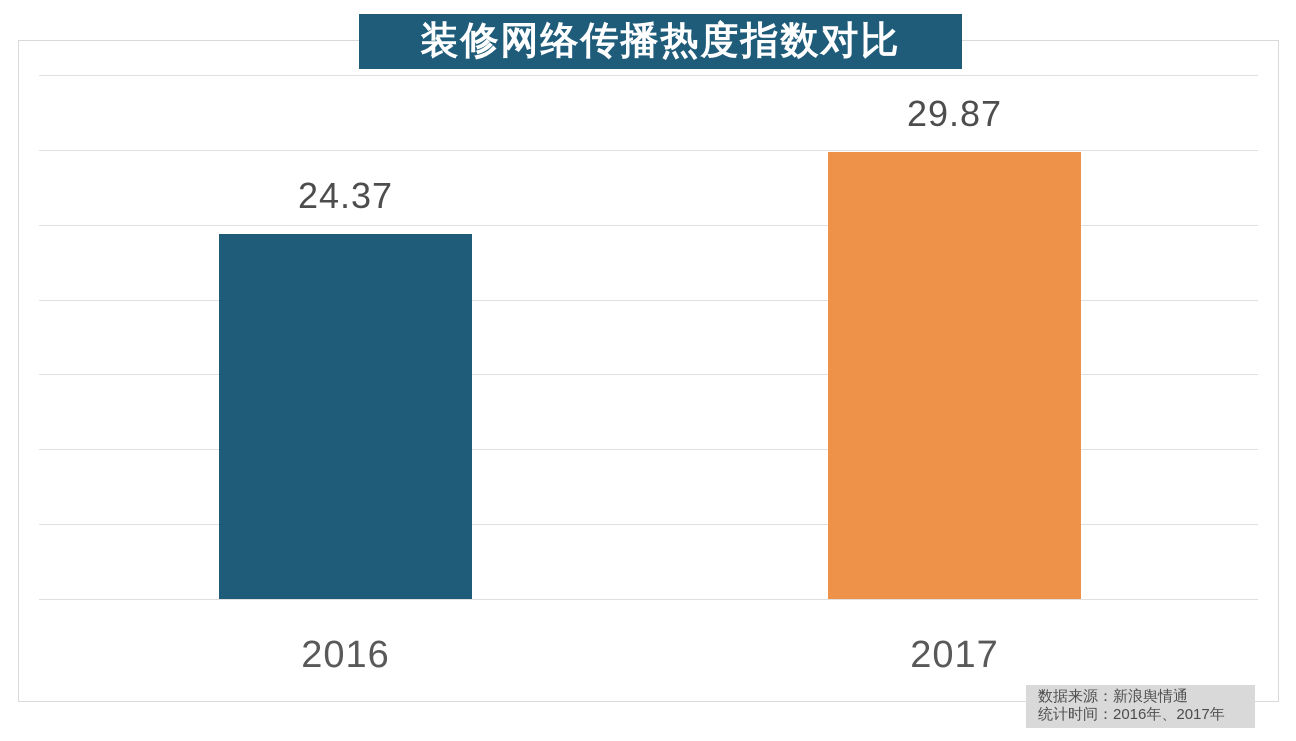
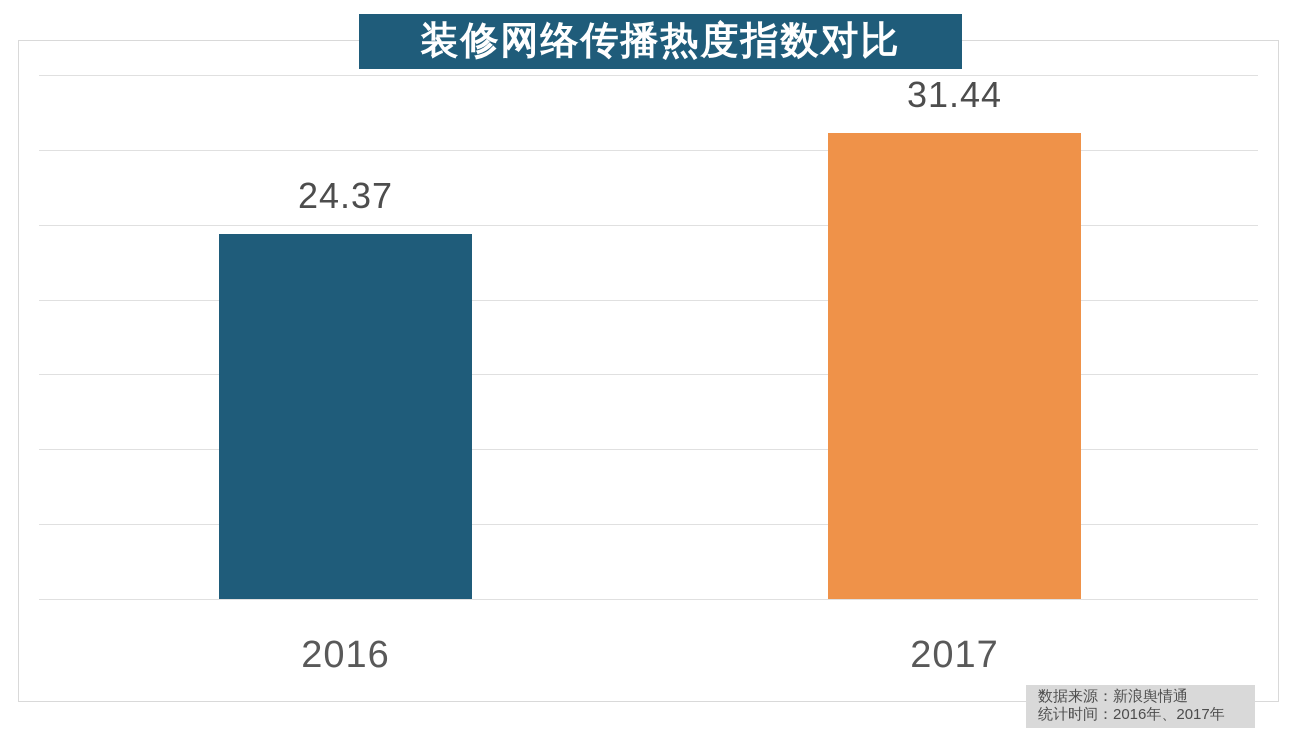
2017: 29.87 -> 31.44
